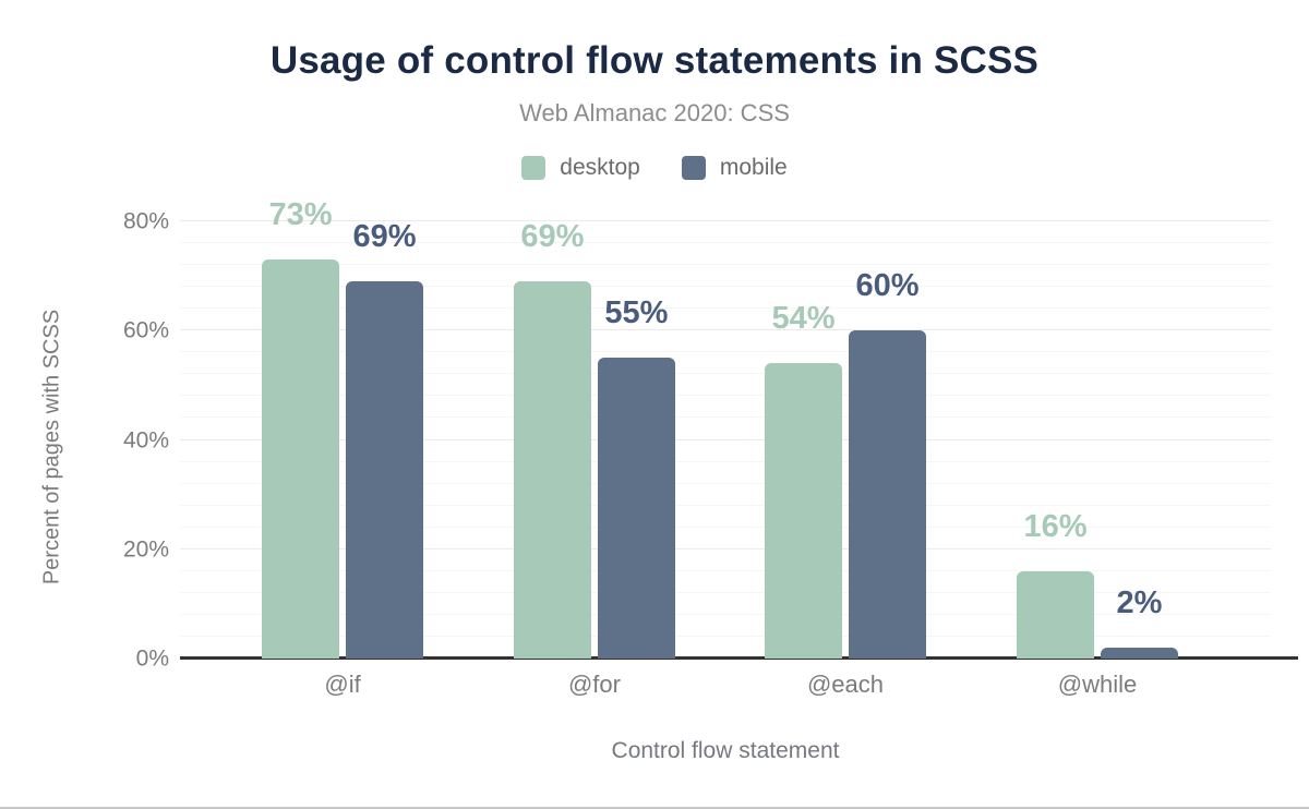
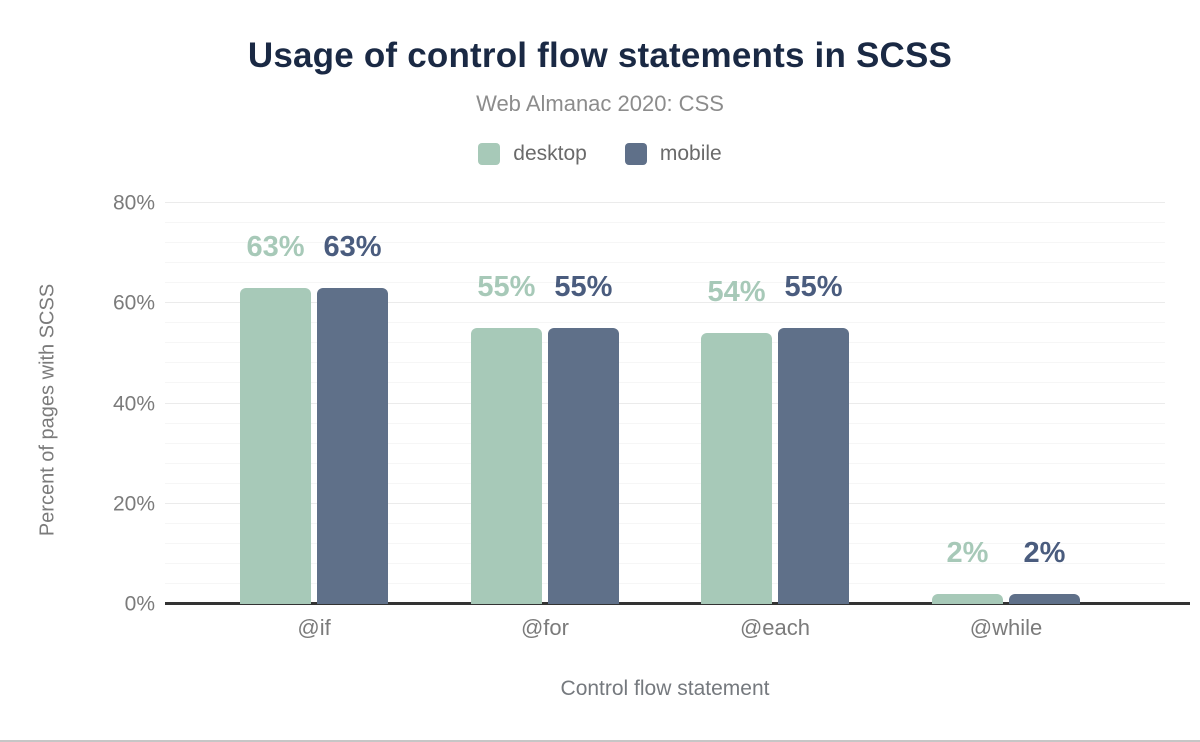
desktop/@if: 73% -> 63%
mobile/@if: 69% -> 63%
desktop/@for: 69% -> 55%
mobile/@each: 60% -> 55%
desktop/@while: 16% -> 2%
